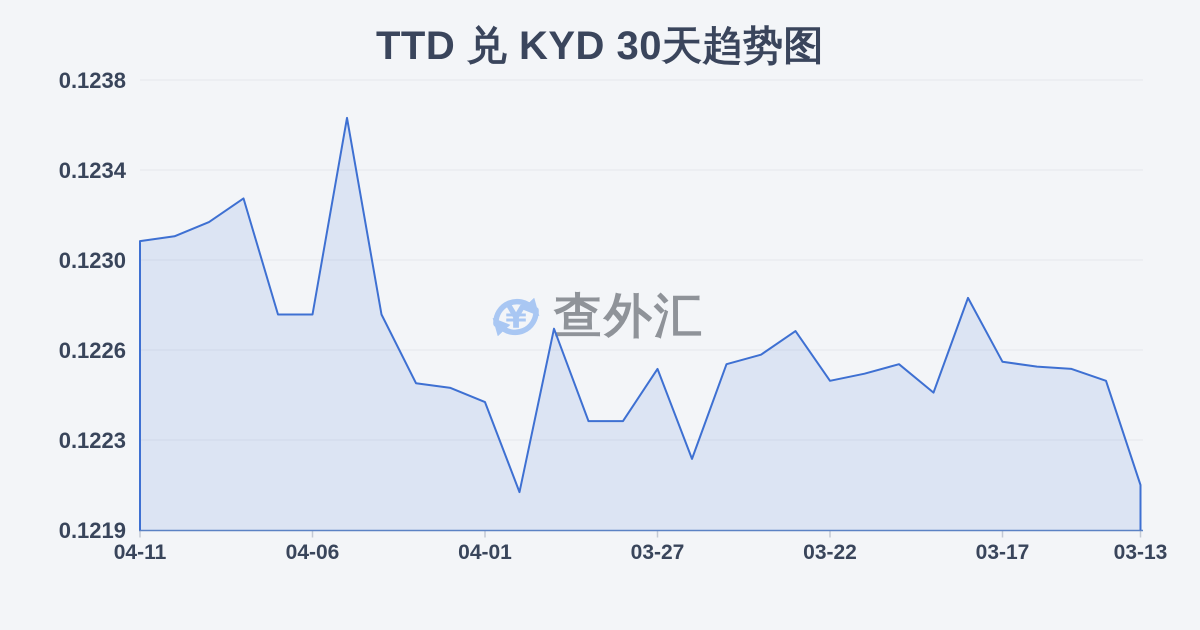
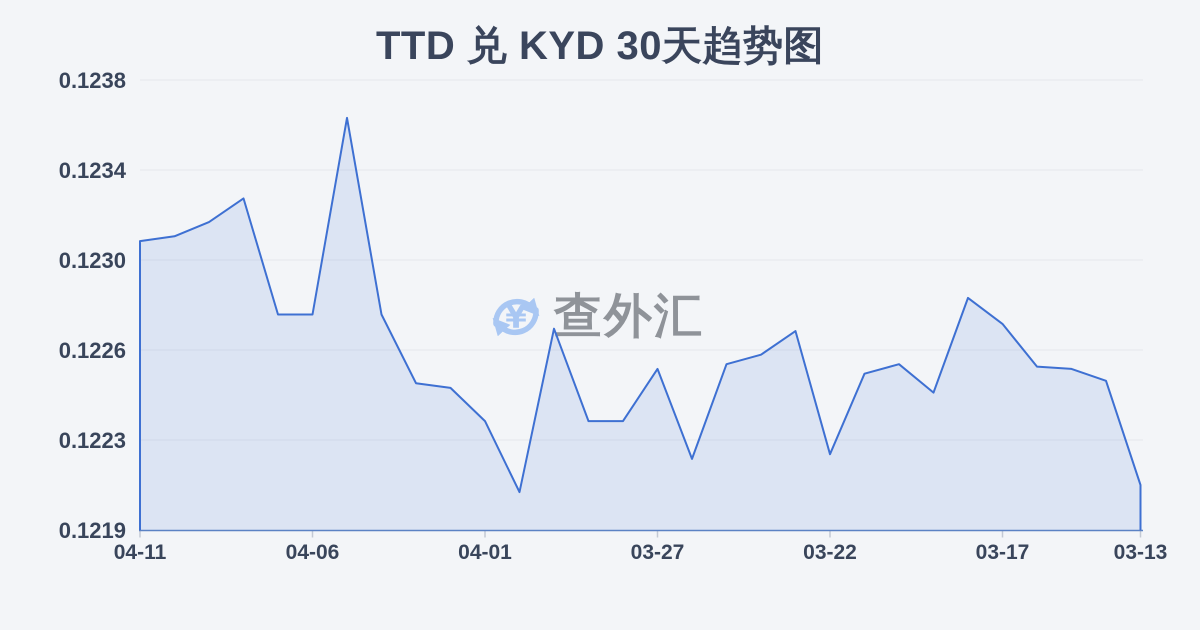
04-01: 0.12244 -> 0.12236
03-22: 0.12253 -> 0.12222
03-17: 0.12261 -> 0.12277
